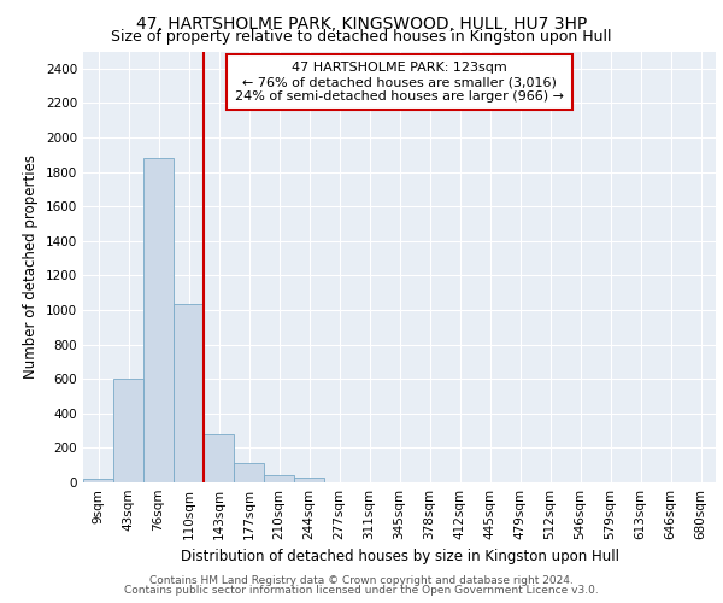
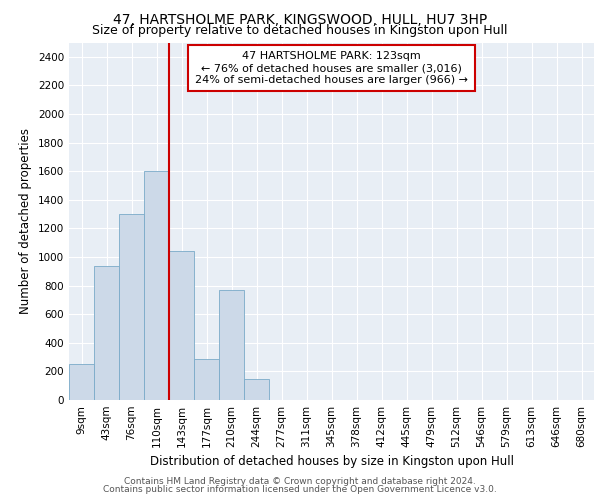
9sqm: 20 -> 250
43sqm: 600 -> 940
76sqm: 1880 -> 1300
110sqm: 1040 -> 1600
143sqm: 280 -> 1040
177sqm: 120 -> 290
210sqm: 40 -> 770
244sqm: 20 -> 150
